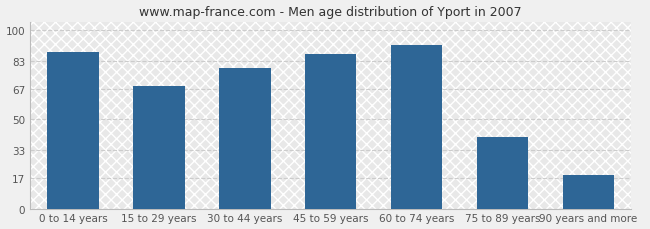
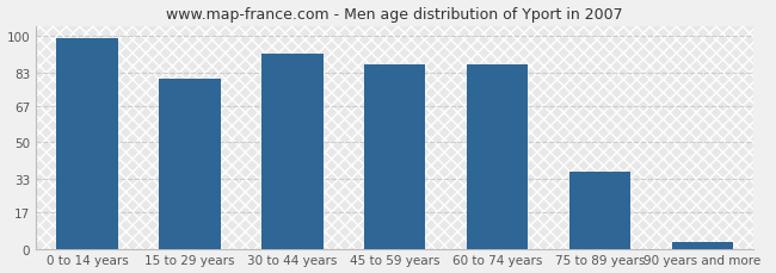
0 to 14 years: 88 -> 99
15 to 29 years: 69 -> 80
30 to 44 years: 79 -> 92
60 to 74 years: 92 -> 87
75 to 89 years: 40 -> 36
90 years and more: 19 -> 3
